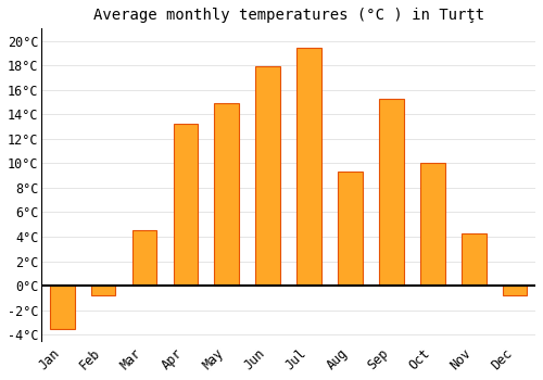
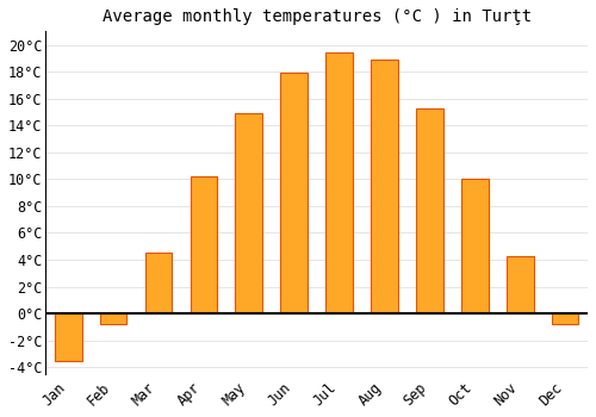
Apr: 13.2°C -> 10.2°C
Aug: 9.3°C -> 18.9°C
